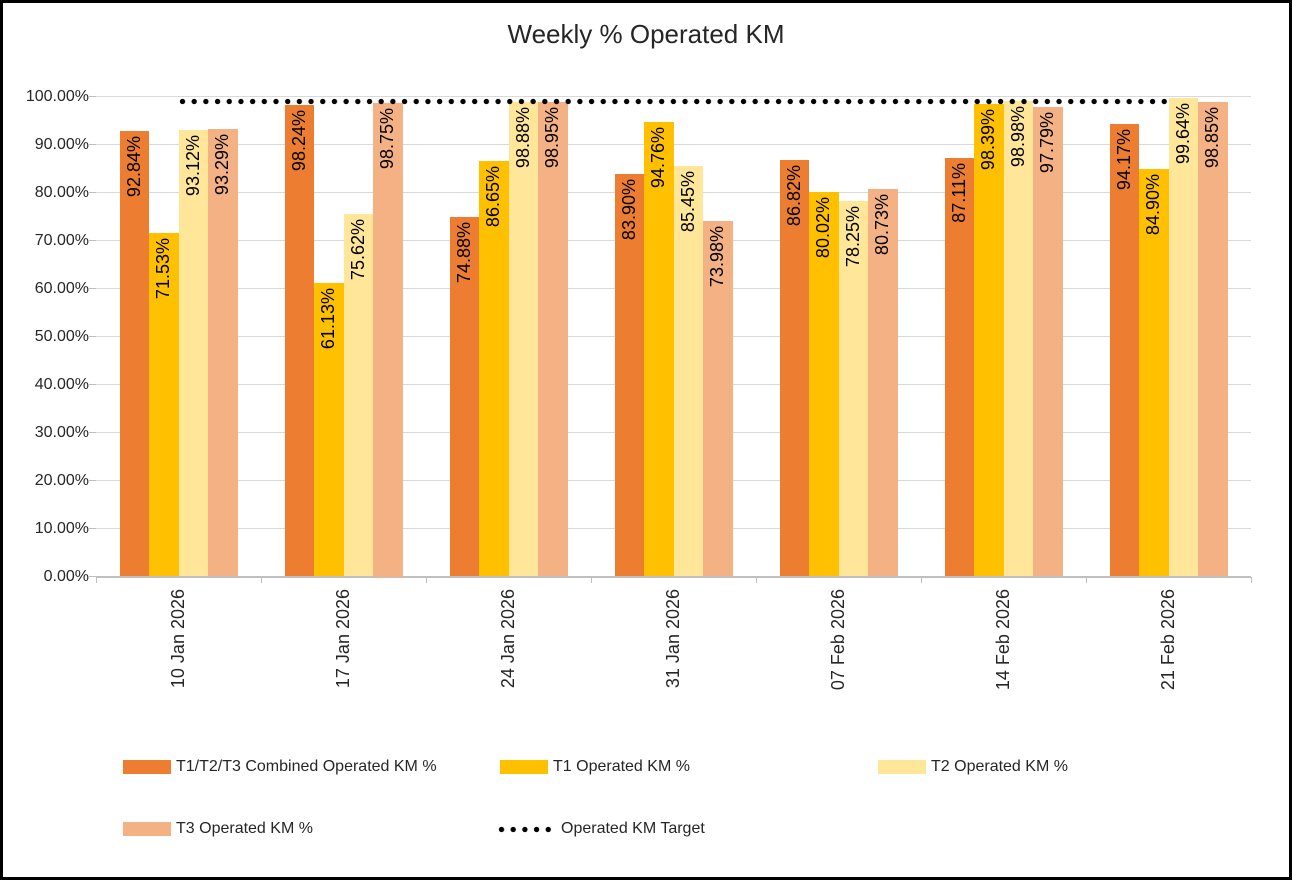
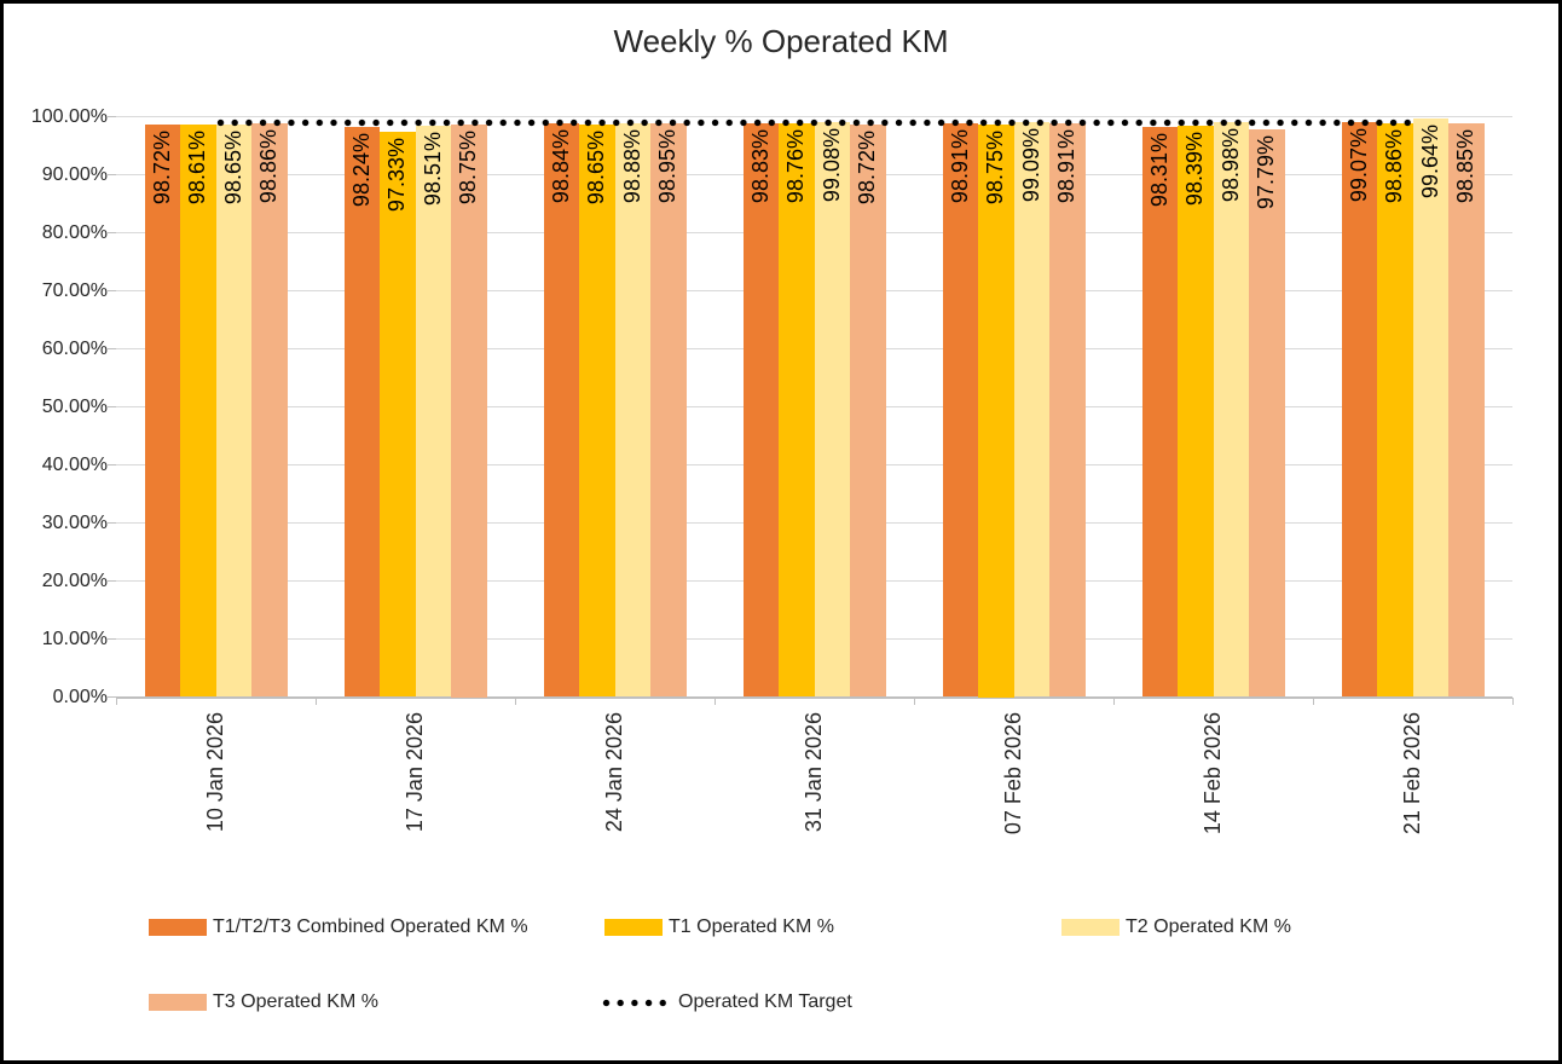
T1/T2/T3 Combined Operated KM %/10 Jan 2026: 92.84% -> 98.72%
T1 Operated KM %/10 Jan 2026: 71.53% -> 98.61%
T2 Operated KM %/10 Jan 2026: 93.12% -> 98.65%
T3 Operated KM %/10 Jan 2026: 93.29% -> 98.86%
T1 Operated KM %/17 Jan 2026: 61.13% -> 97.33%
T2 Operated KM %/17 Jan 2026: 75.62% -> 98.51%
T1/T2/T3 Combined Operated KM %/24 Jan 2026: 74.88% -> 98.84%
T1 Operated KM %/24 Jan 2026: 86.65% -> 98.65%
T1/T2/T3 Combined Operated KM %/31 Jan 2026: 83.90% -> 98.83%
T1 Operated KM %/31 Jan 2026: 94.76% -> 98.76%
T2 Operated KM %/31 Jan 2026: 85.45% -> 99.08%
T3 Operated KM %/31 Jan 2026: 73.98% -> 98.72%
T1/T2/T3 Combined Operated KM %/07 Feb 2026: 86.82% -> 98.91%
T1 Operated KM %/07 Feb 2026: 80.02% -> 98.75%
T2 Operated KM %/07 Feb 2026: 78.25% -> 99.09%
T3 Operated KM %/07 Feb 2026: 80.73% -> 98.91%
T1/T2/T3 Combined Operated KM %/14 Feb 2026: 87.11% -> 98.31%
T1/T2/T3 Combined Operated KM %/21 Feb 2026: 94.17% -> 99.07%
T1 Operated KM %/21 Feb 2026: 84.90% -> 98.86%
